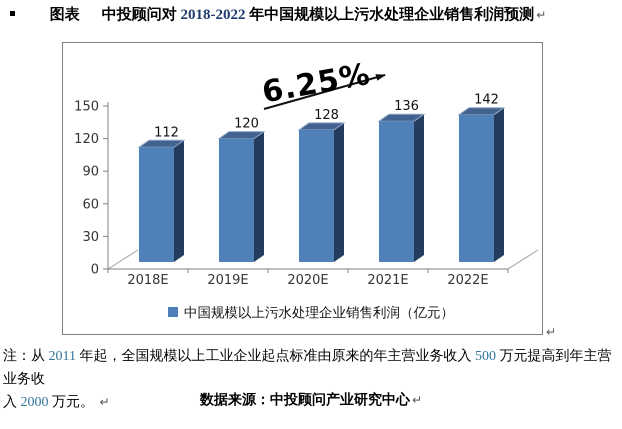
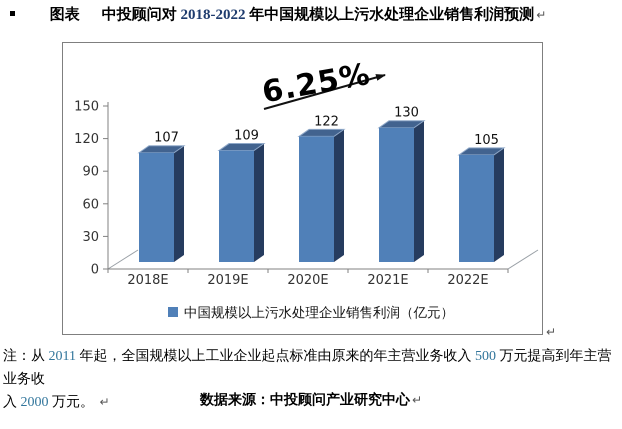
2018E: 112 -> 107
2019E: 120 -> 109
2020E: 128 -> 122
2021E: 136 -> 130
2022E: 142 -> 105
